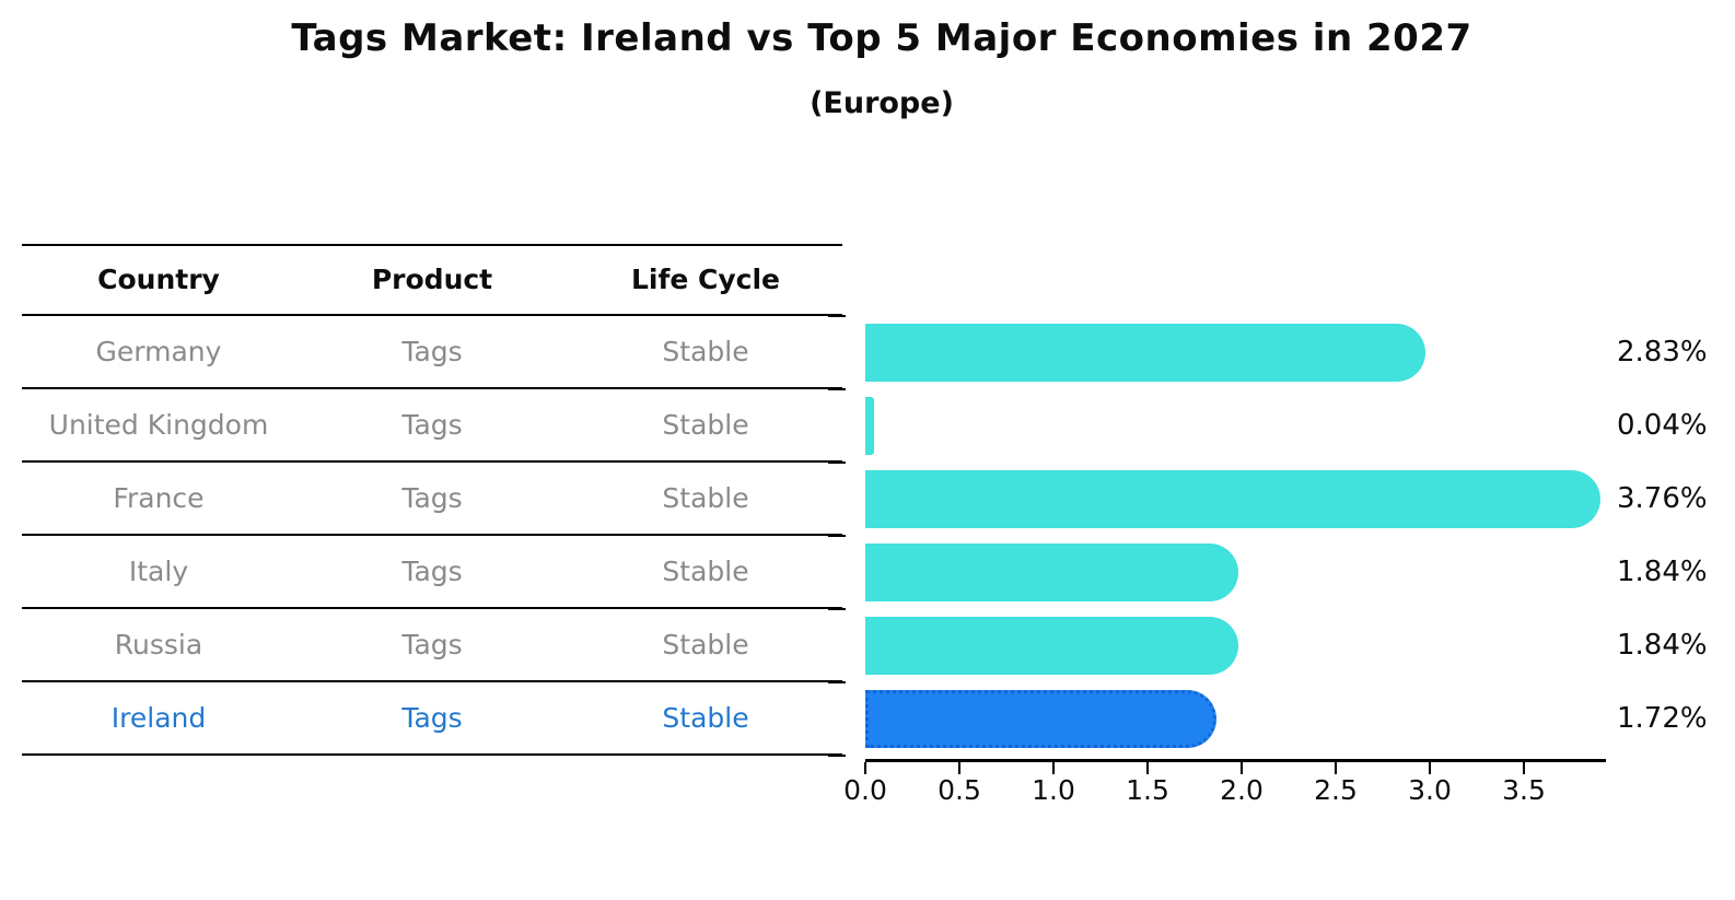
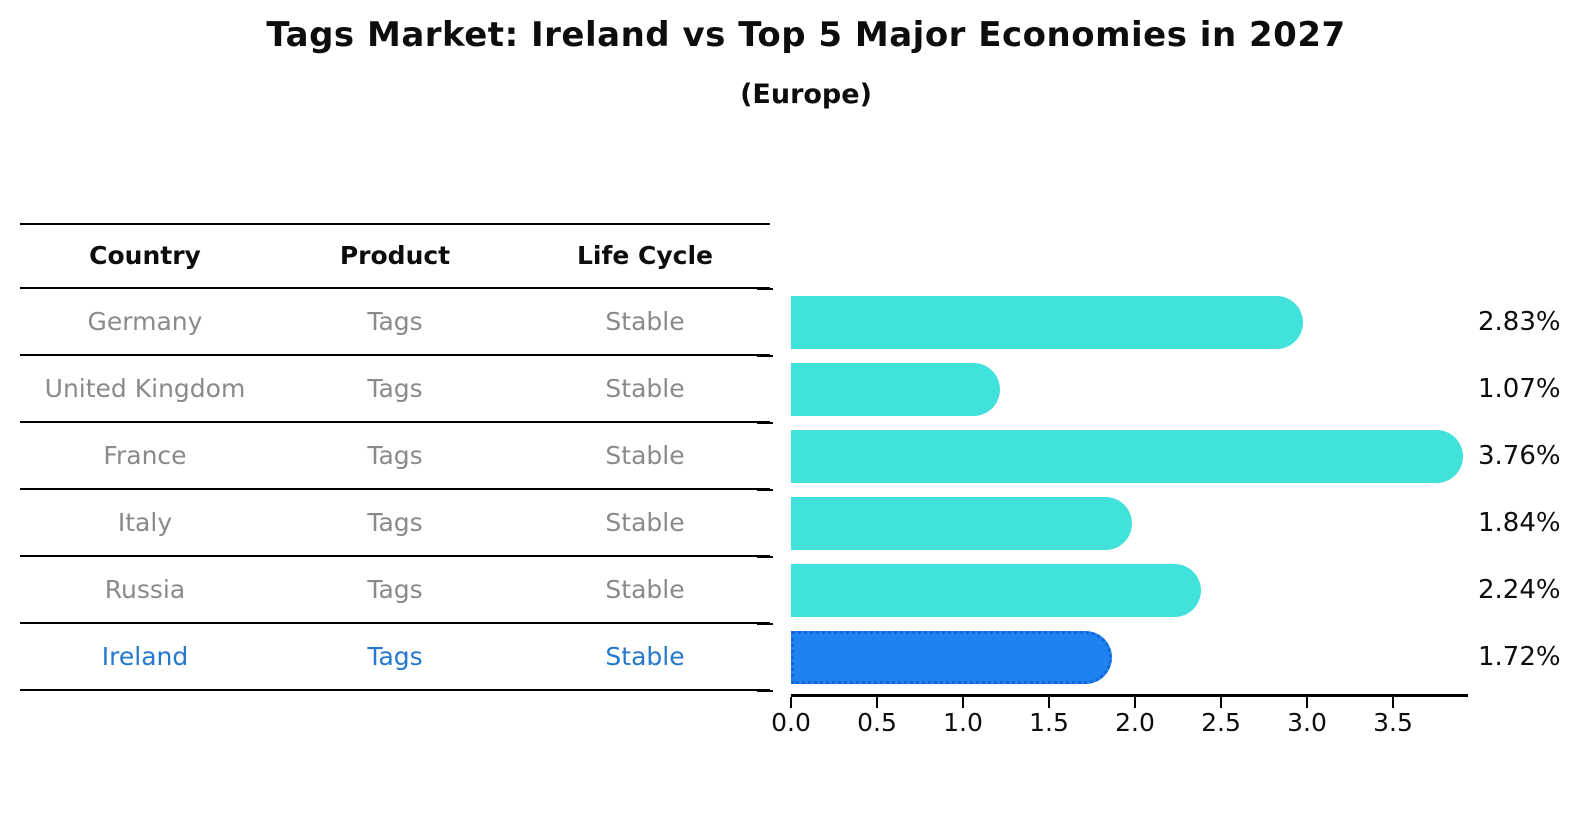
United Kingdom: 0.04% -> 1.07%
Russia: 1.84% -> 2.24%
